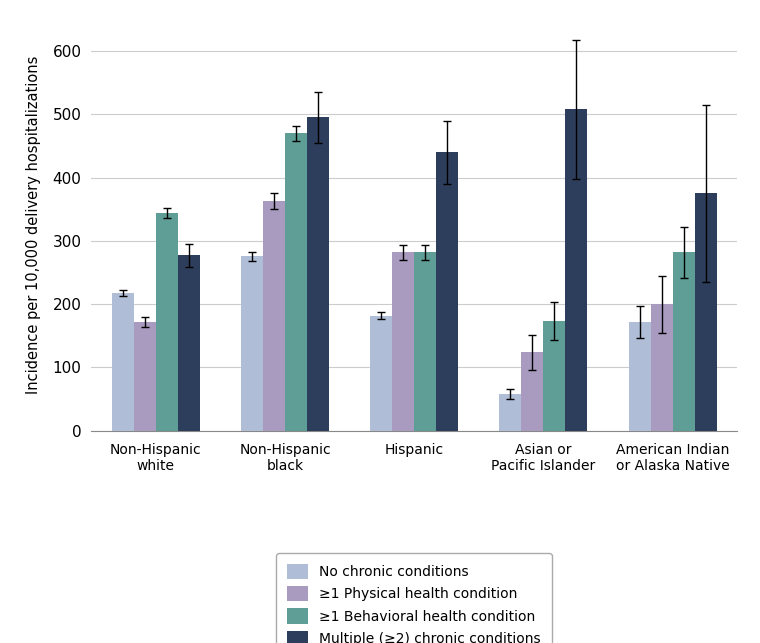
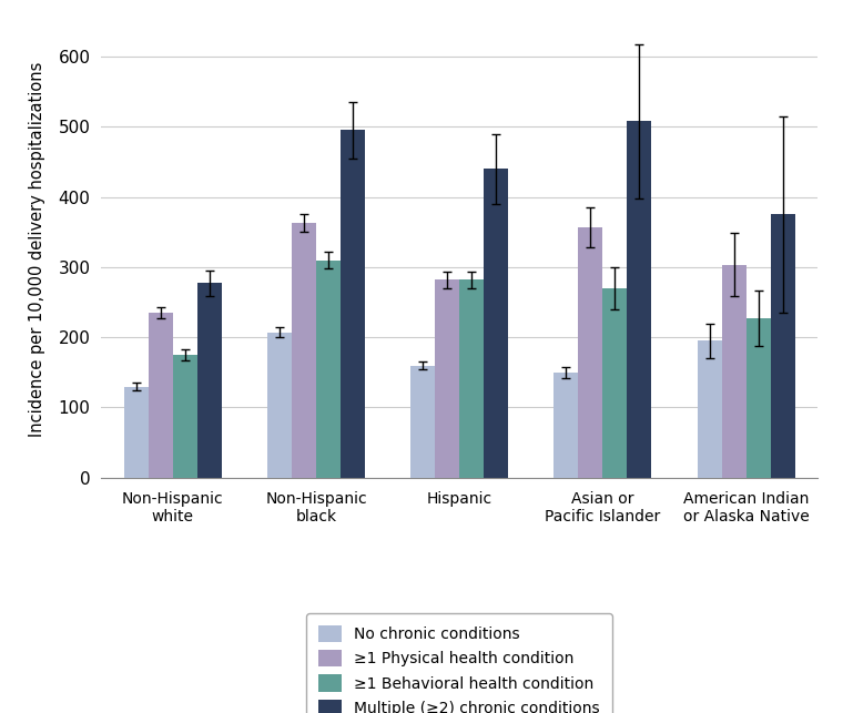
No chronic conditions/Non-Hispanic white: 218 -> 130
≥1 Physical health condition/Non-Hispanic white: 172 -> 235
≥1 Behavioral health condition/Non-Hispanic white: 344 -> 175
No chronic conditions/Non-Hispanic black: 276 -> 207
≥1 Behavioral health condition/Non-Hispanic black: 470 -> 310
No chronic conditions/Hispanic: 182 -> 160
No chronic conditions/Asian or Pacific Islander: 58 -> 150
≥1 Physical health condition/Asian or Pacific Islander: 124 -> 357
≥1 Behavioral health condition/Asian or Pacific Islander: 174 -> 270
No chronic conditions/American Indian or Alaska Native: 172 -> 195
≥1 Physical health condition/American Indian or Alaska Native: 200 -> 303
≥1 Behavioral health condition/American Indian or Alaska Native: 282 -> 227
